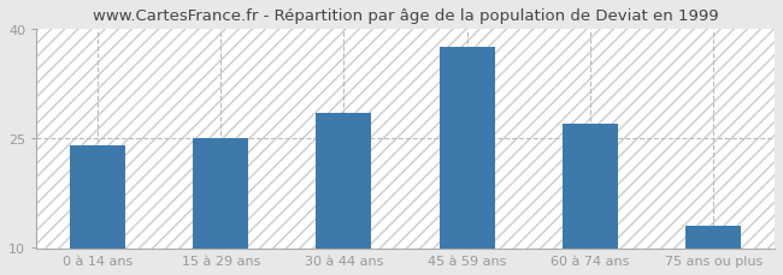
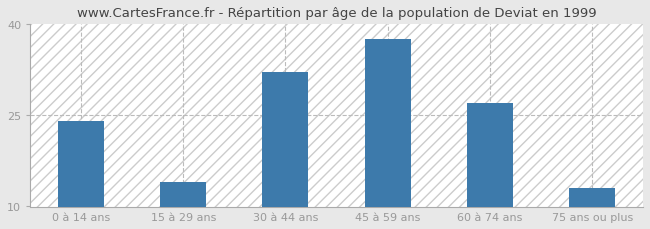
15 à 29 ans: 25.0 -> 14.0
30 à 44 ans: 28.5 -> 32.2
